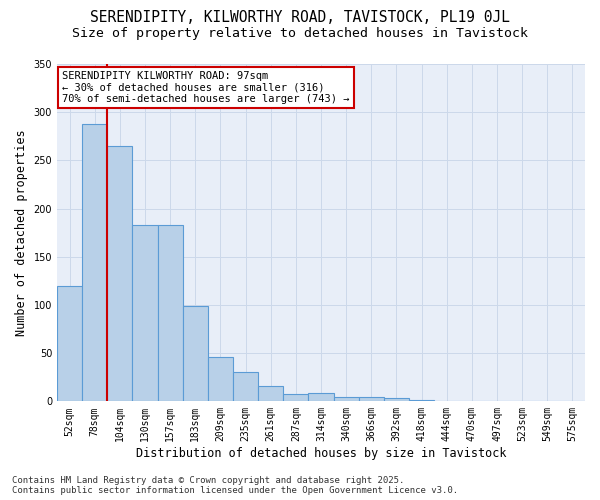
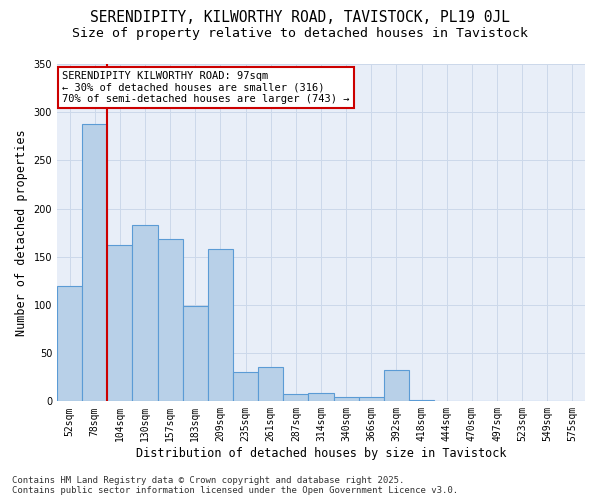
104sqm: 265 -> 162
157sqm: 183 -> 168
209sqm: 46 -> 158
261sqm: 16 -> 36
392sqm: 3 -> 32
